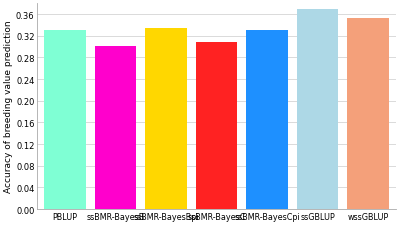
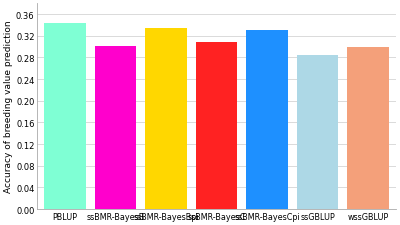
PBLUP: 0.330 -> 0.344
ssGBLUP: 0.370 -> 0.284
wssGBLUP: 0.352 -> 0.300
